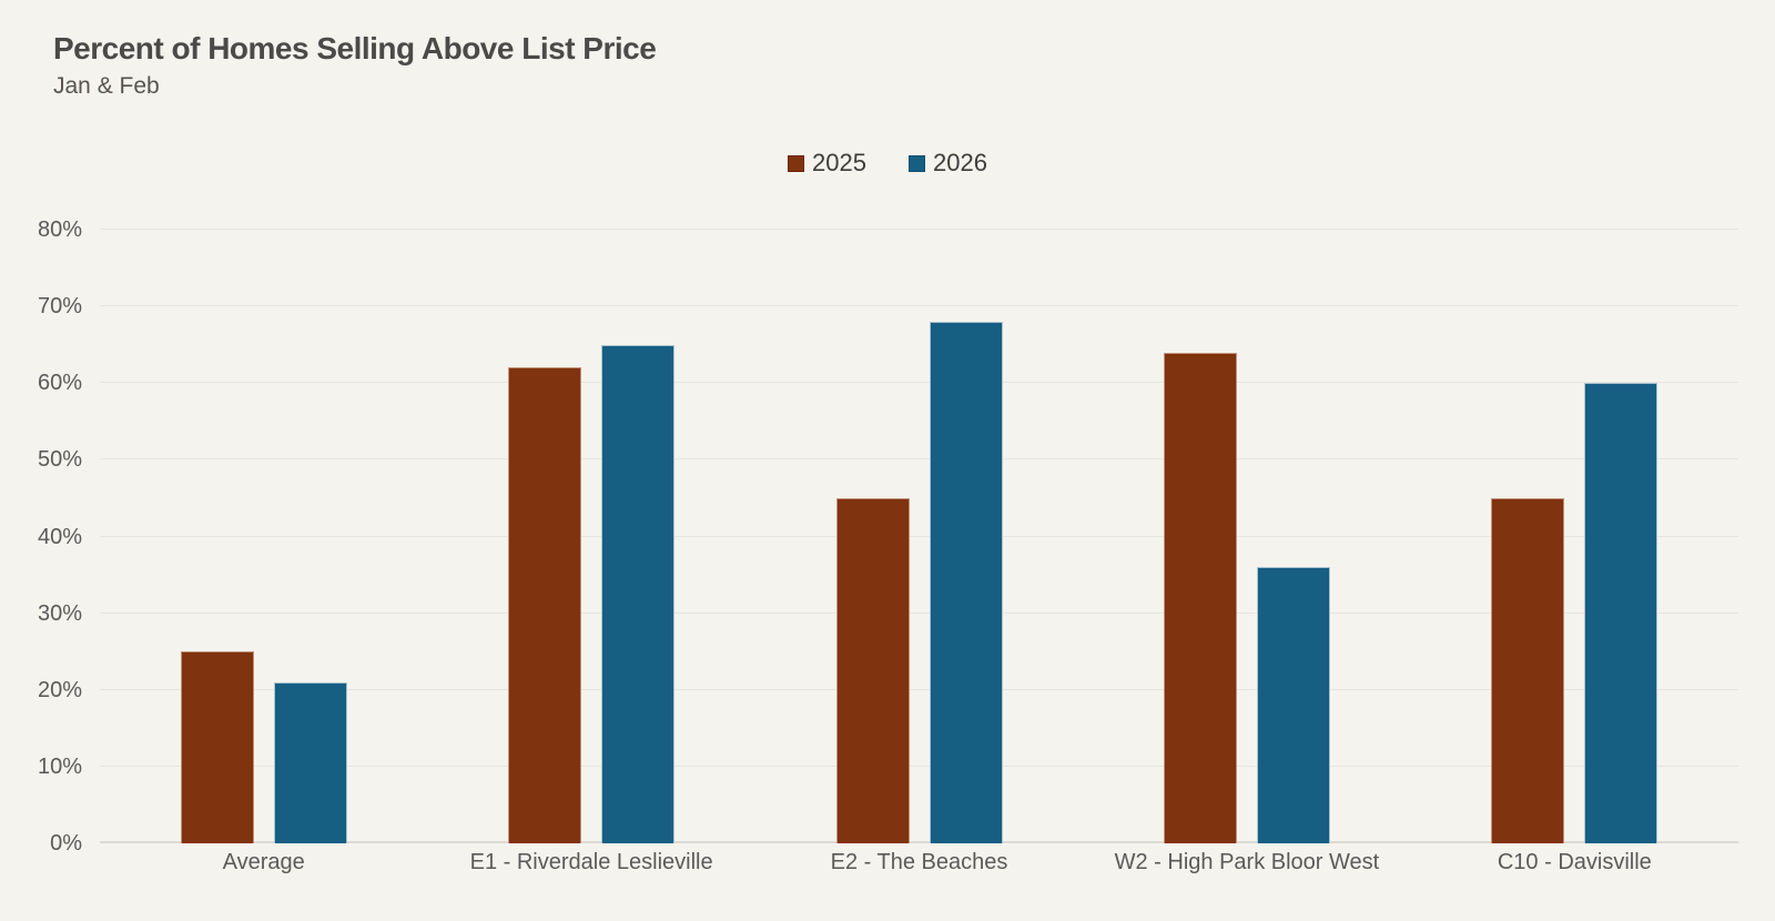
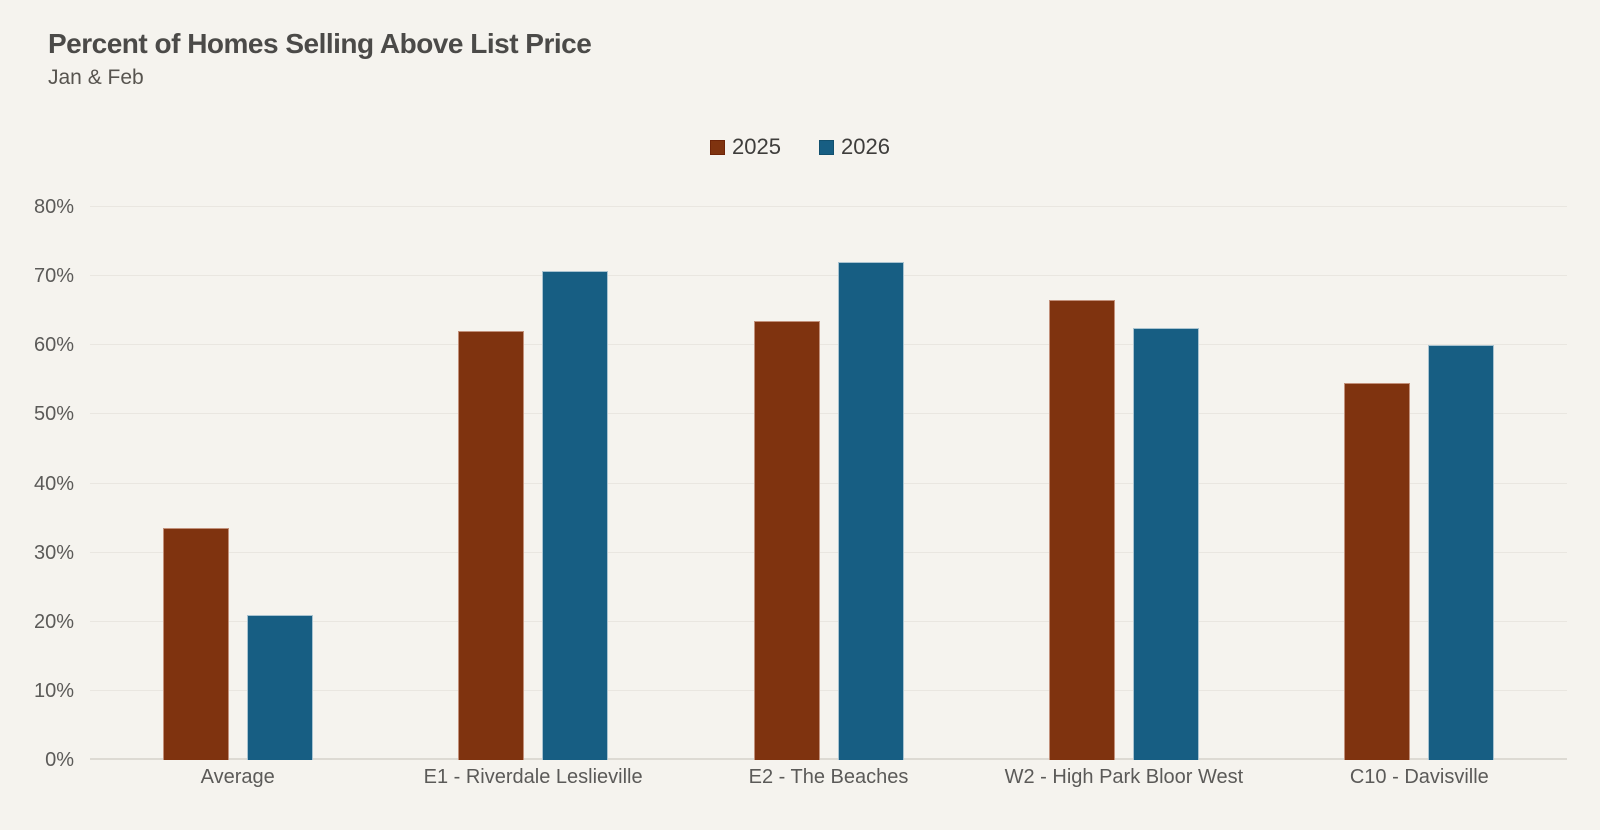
2025/Average: 25% -> 34%
2026/E1 - Riverdale Leslieville: 65% -> 71%
2025/E2 - The Beaches: 45% -> 64%
2026/E2 - The Beaches: 68% -> 72%
2025/W2 - High Park Bloor West: 64% -> 66%
2026/W2 - High Park Bloor West: 36% -> 62%
2025/C10 - Davisville: 45% -> 54%
